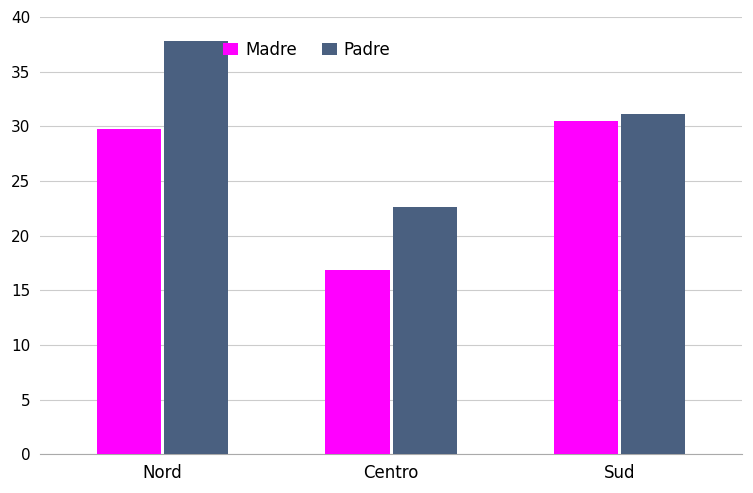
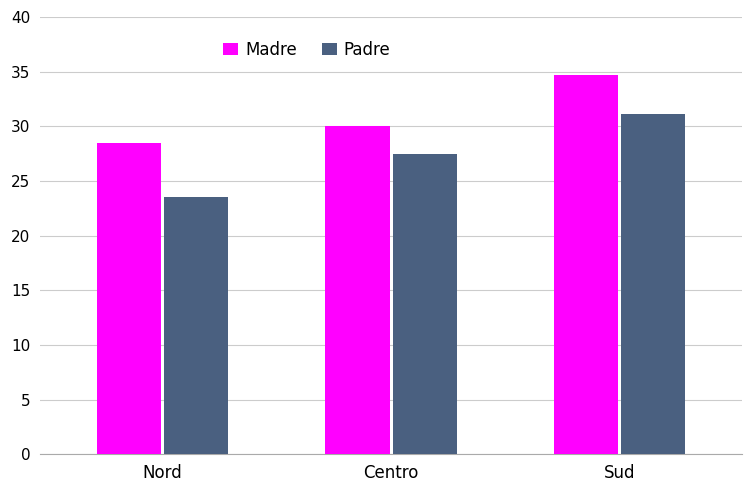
Madre/Nord: 29.8 -> 28.5
Padre/Nord: 37.8 -> 23.5
Madre/Centro: 16.9 -> 30.0
Padre/Centro: 22.6 -> 27.5
Madre/Sud: 30.5 -> 34.7
